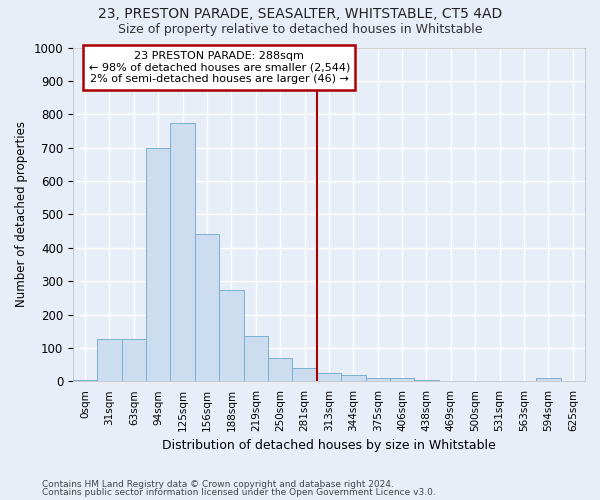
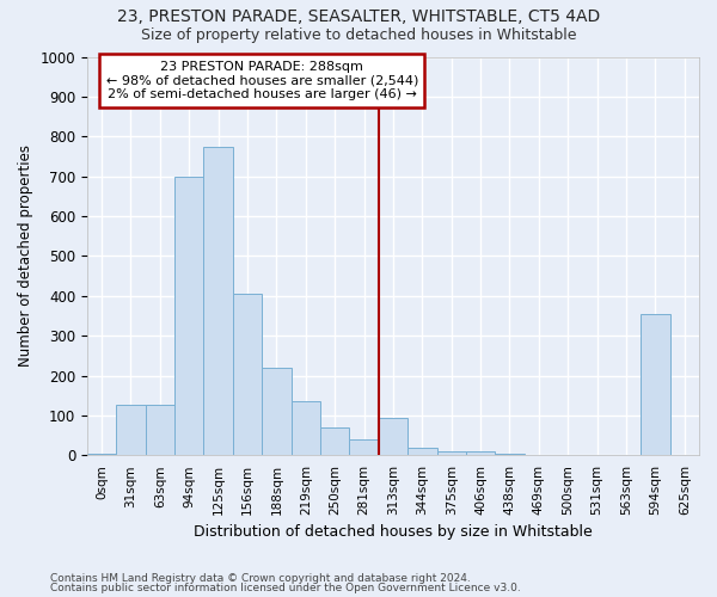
156sqm: 440 -> 405
188sqm: 275 -> 220
313sqm: 25 -> 95
594sqm: 10 -> 355
